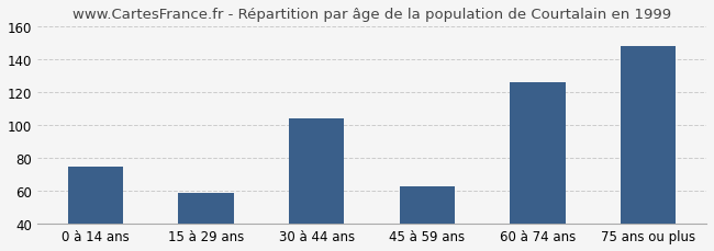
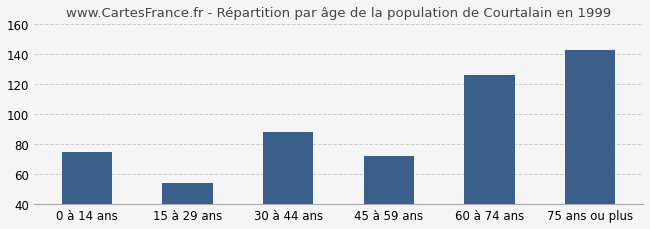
15 à 29 ans: 59 -> 54
30 à 44 ans: 104 -> 88
45 à 59 ans: 63 -> 72
75 ans ou plus: 148 -> 143
